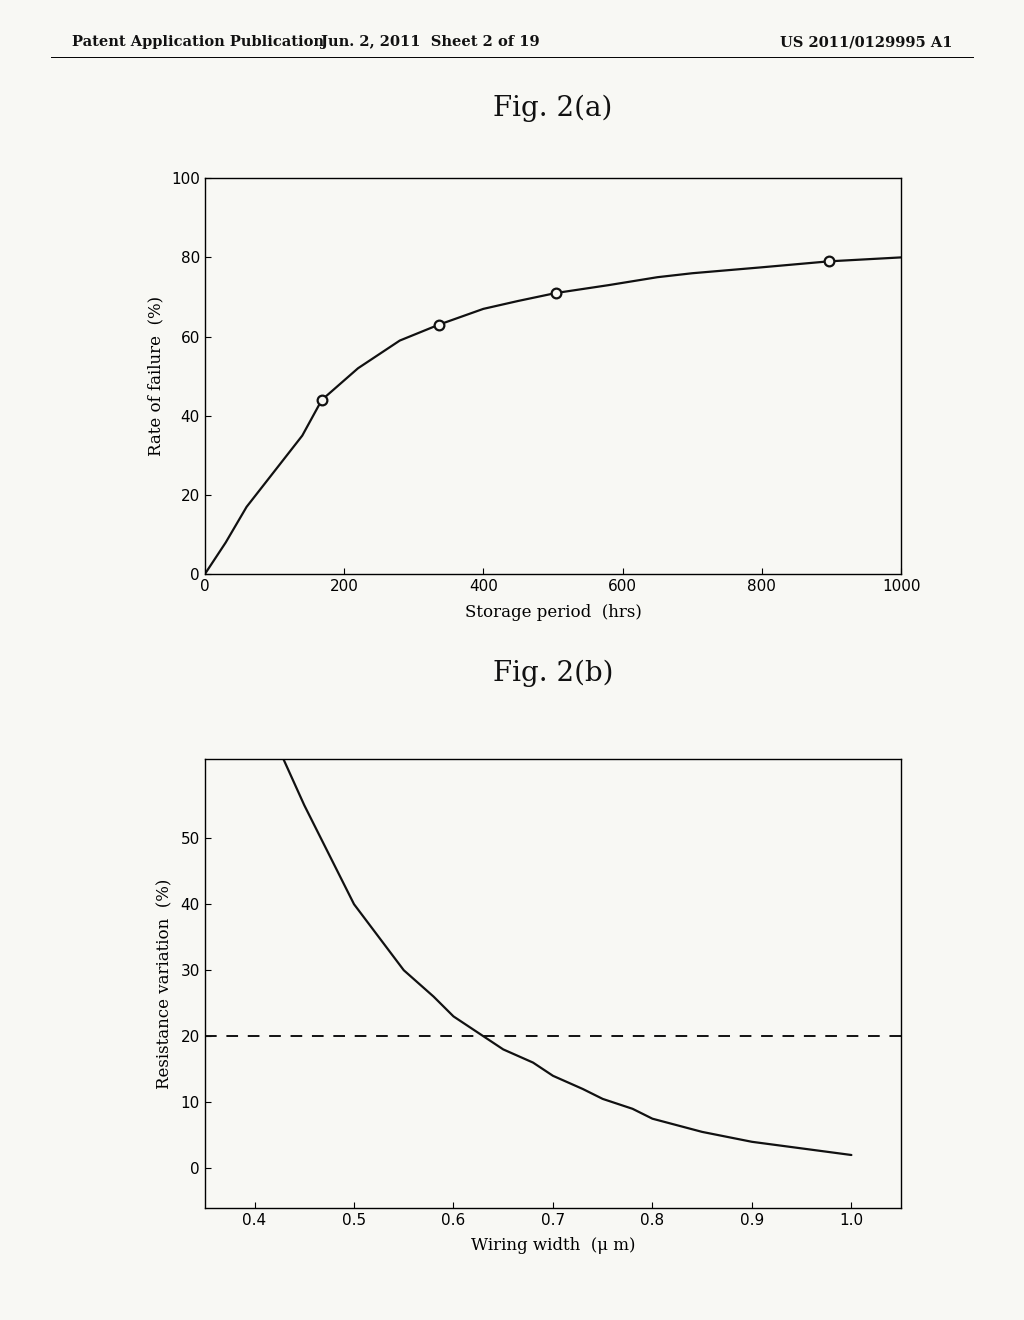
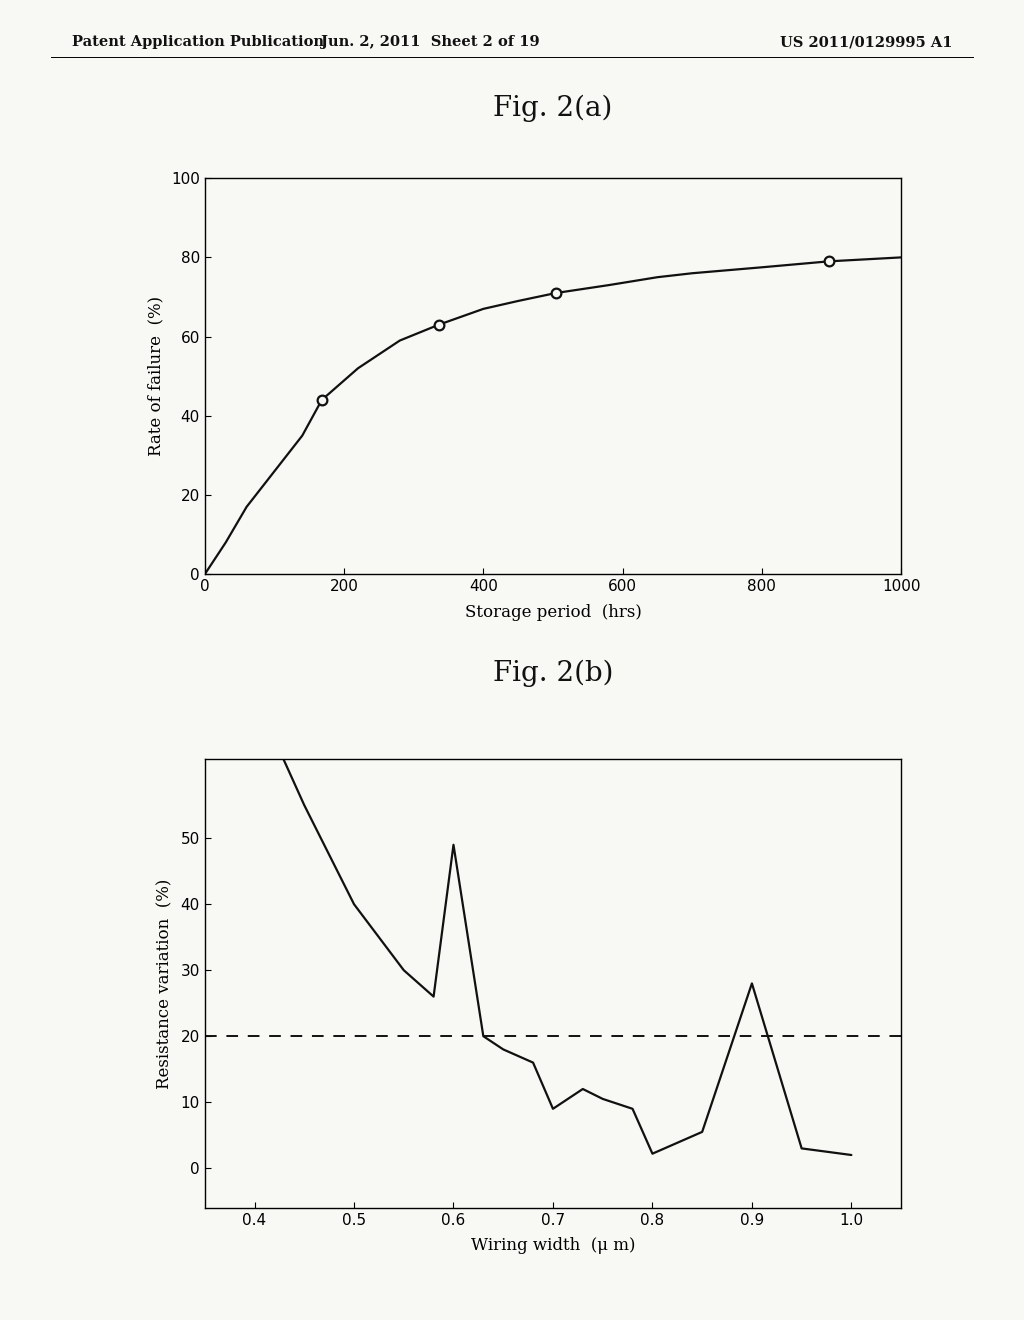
0.6: 23.0 -> 49.0
0.7: 14.0 -> 9.0
0.8: 7.5 -> 2.2
0.9: 4.0 -> 28.0
